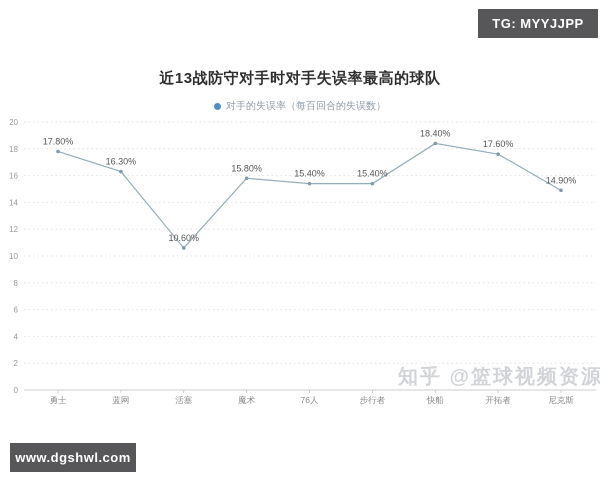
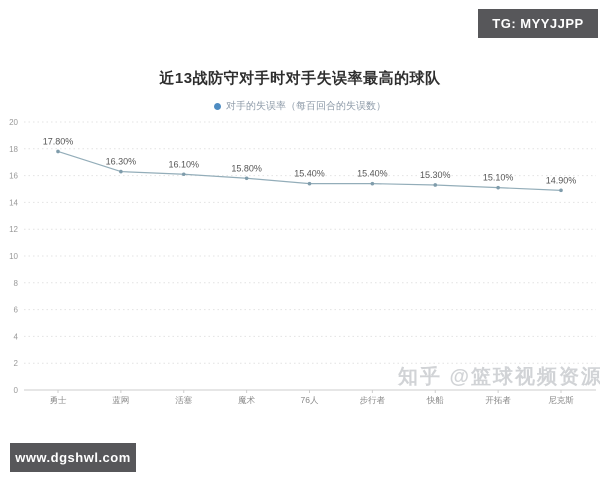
活塞: 10.60% -> 16.10%
快船: 18.40% -> 15.30%
开拓者: 17.60% -> 15.10%
